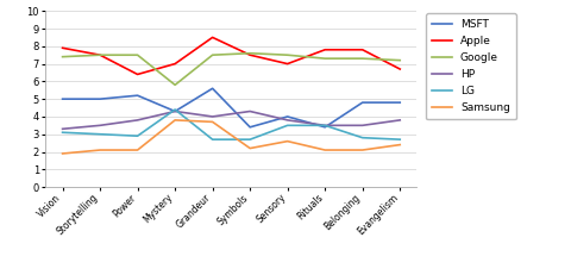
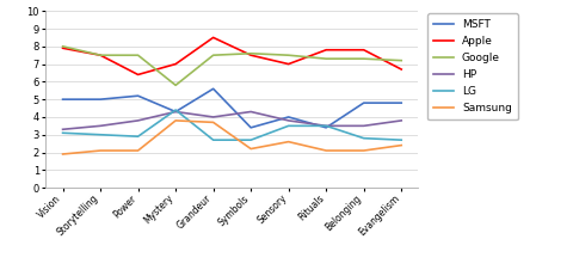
Google/Vision: 7.4 -> 8.0
